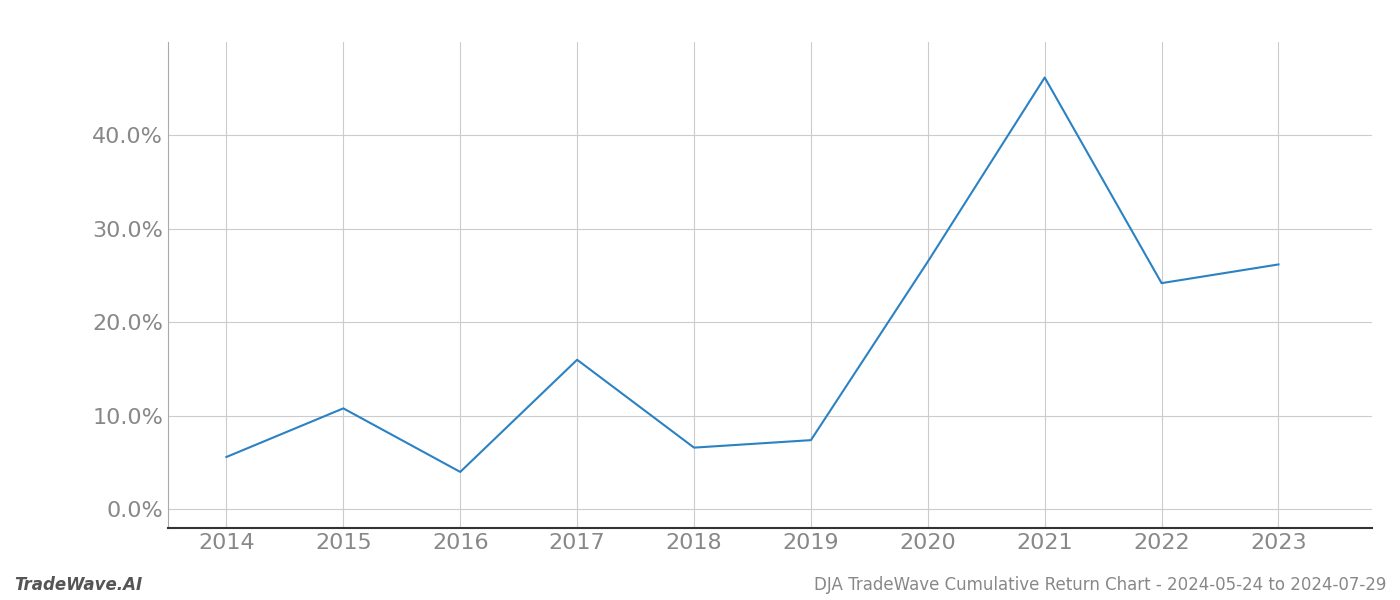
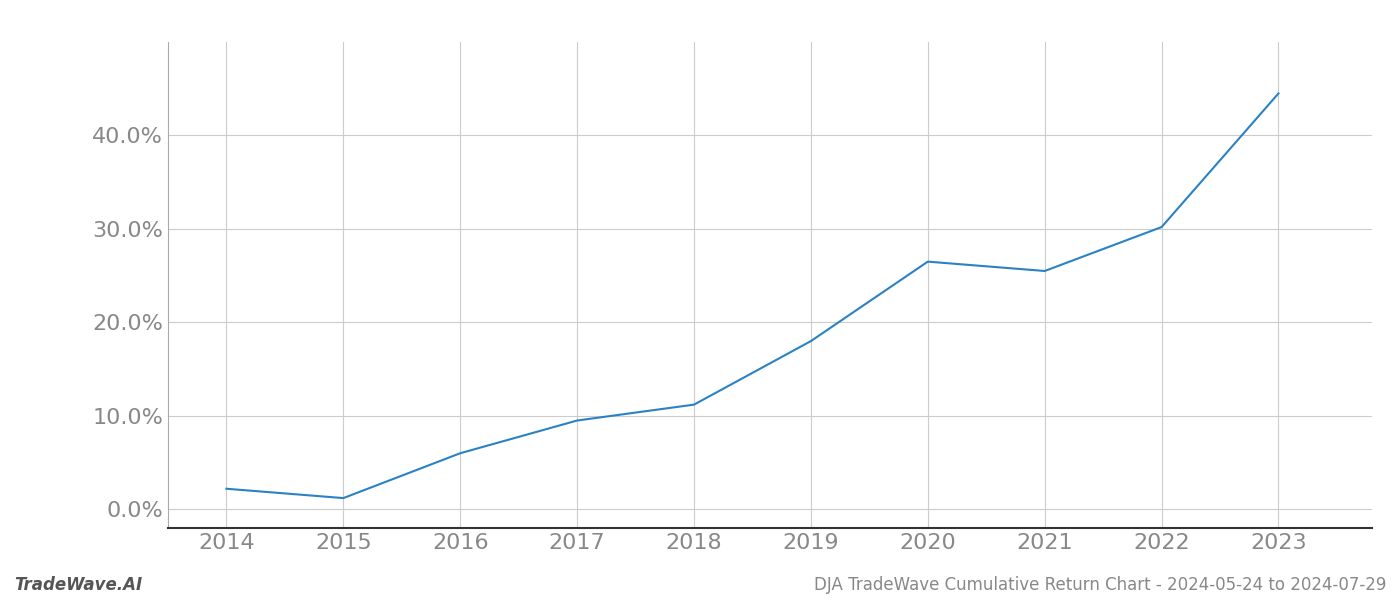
2014: 5.6% -> 2.2%
2015: 10.8% -> 1.2%
2016: 4.0% -> 6.0%
2017: 16.0% -> 9.5%
2018: 6.6% -> 11.2%
2019: 7.4% -> 18.0%
2021: 46.2% -> 25.5%
2022: 24.2% -> 30.2%
2023: 26.2% -> 44.5%
